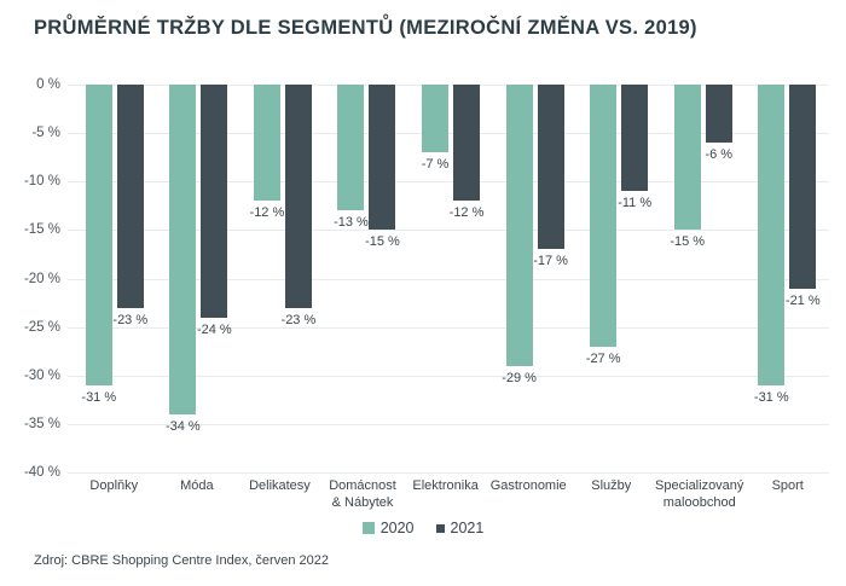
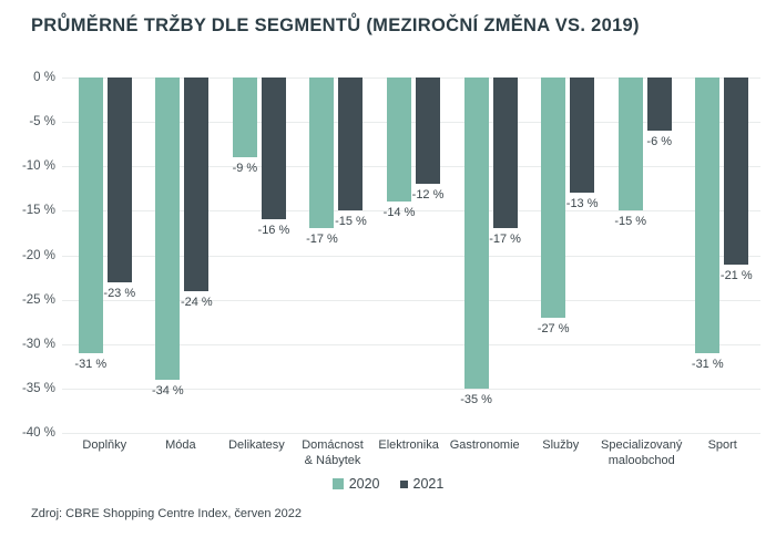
2020/Delikatesy: -12 -> -9
2021/Delikatesy: -23 -> -16
2020/Domácnost & Nábytek: -13 -> -17
2020/Elektronika: -7 -> -14
2020/Gastronomie: -29 -> -35
2021/Služby: -11 -> -13
